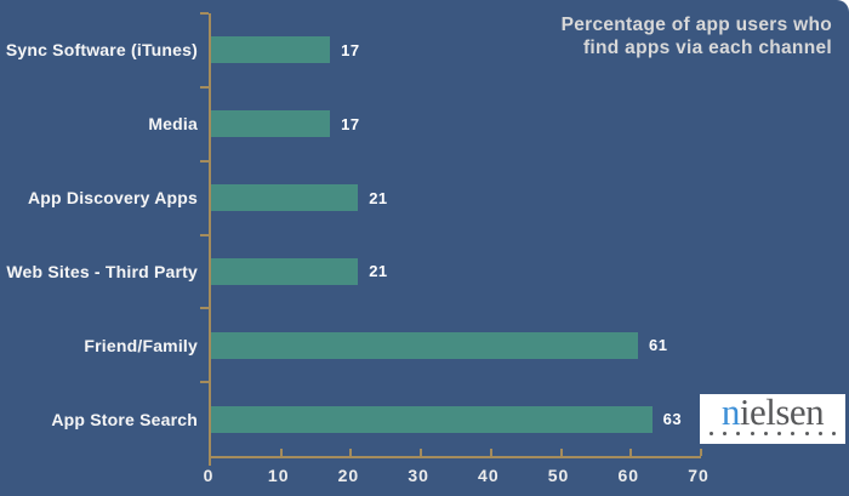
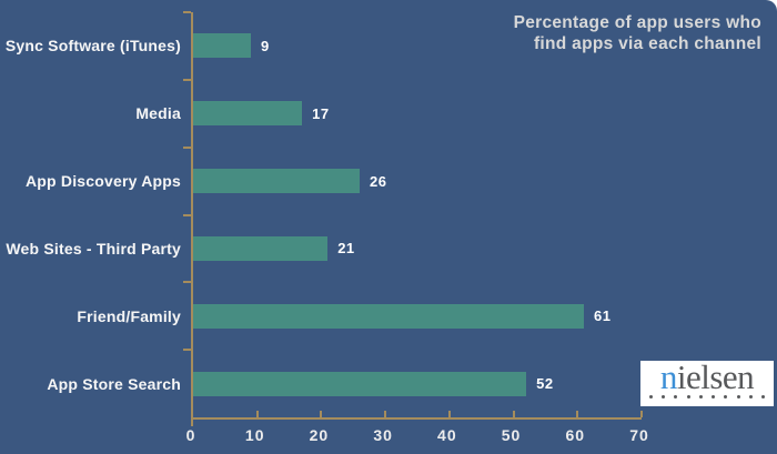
Sync Software (iTunes): 17 -> 9
App Discovery Apps: 21 -> 26
App Store Search: 63 -> 52
